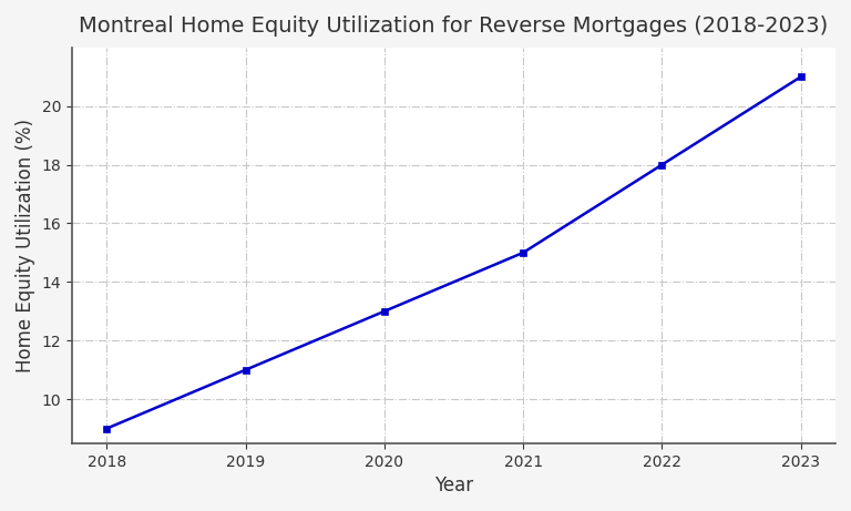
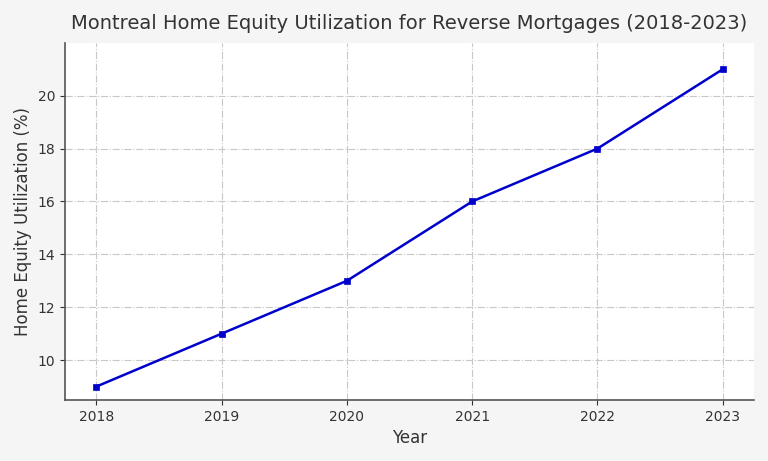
2021: 15 -> 16
